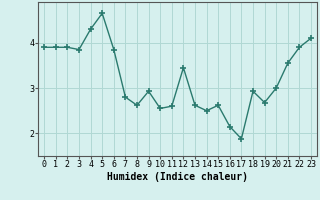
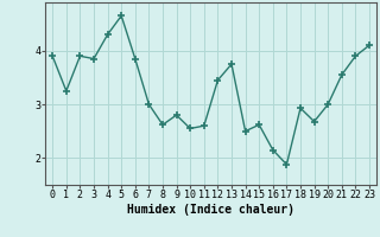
1: 3.90 -> 3.25
7: 2.80 -> 3.00
9: 2.93 -> 2.80
13: 2.62 -> 3.75
